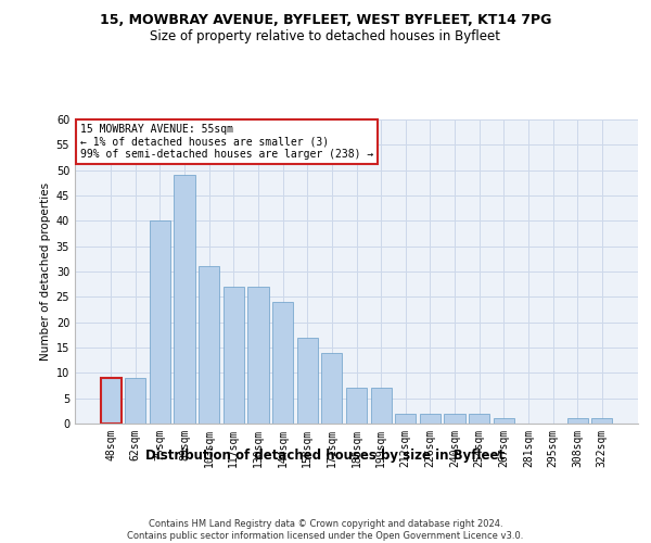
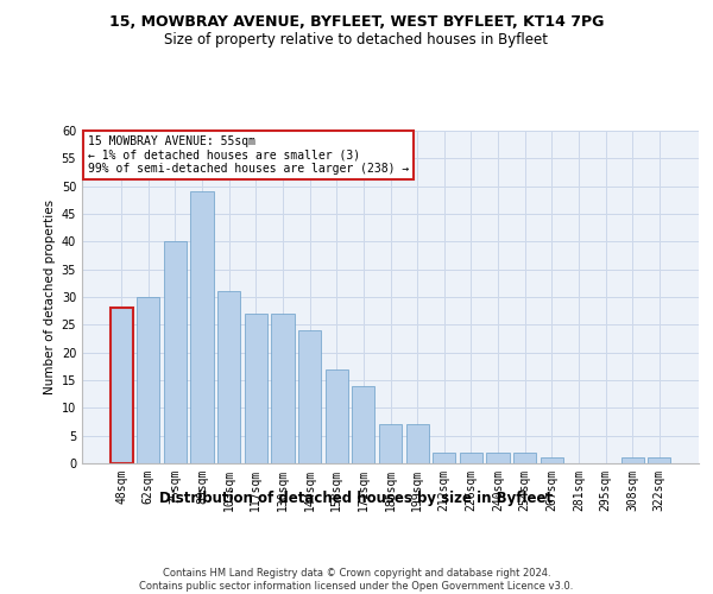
48sqm: 9 -> 28
62sqm: 9 -> 30
